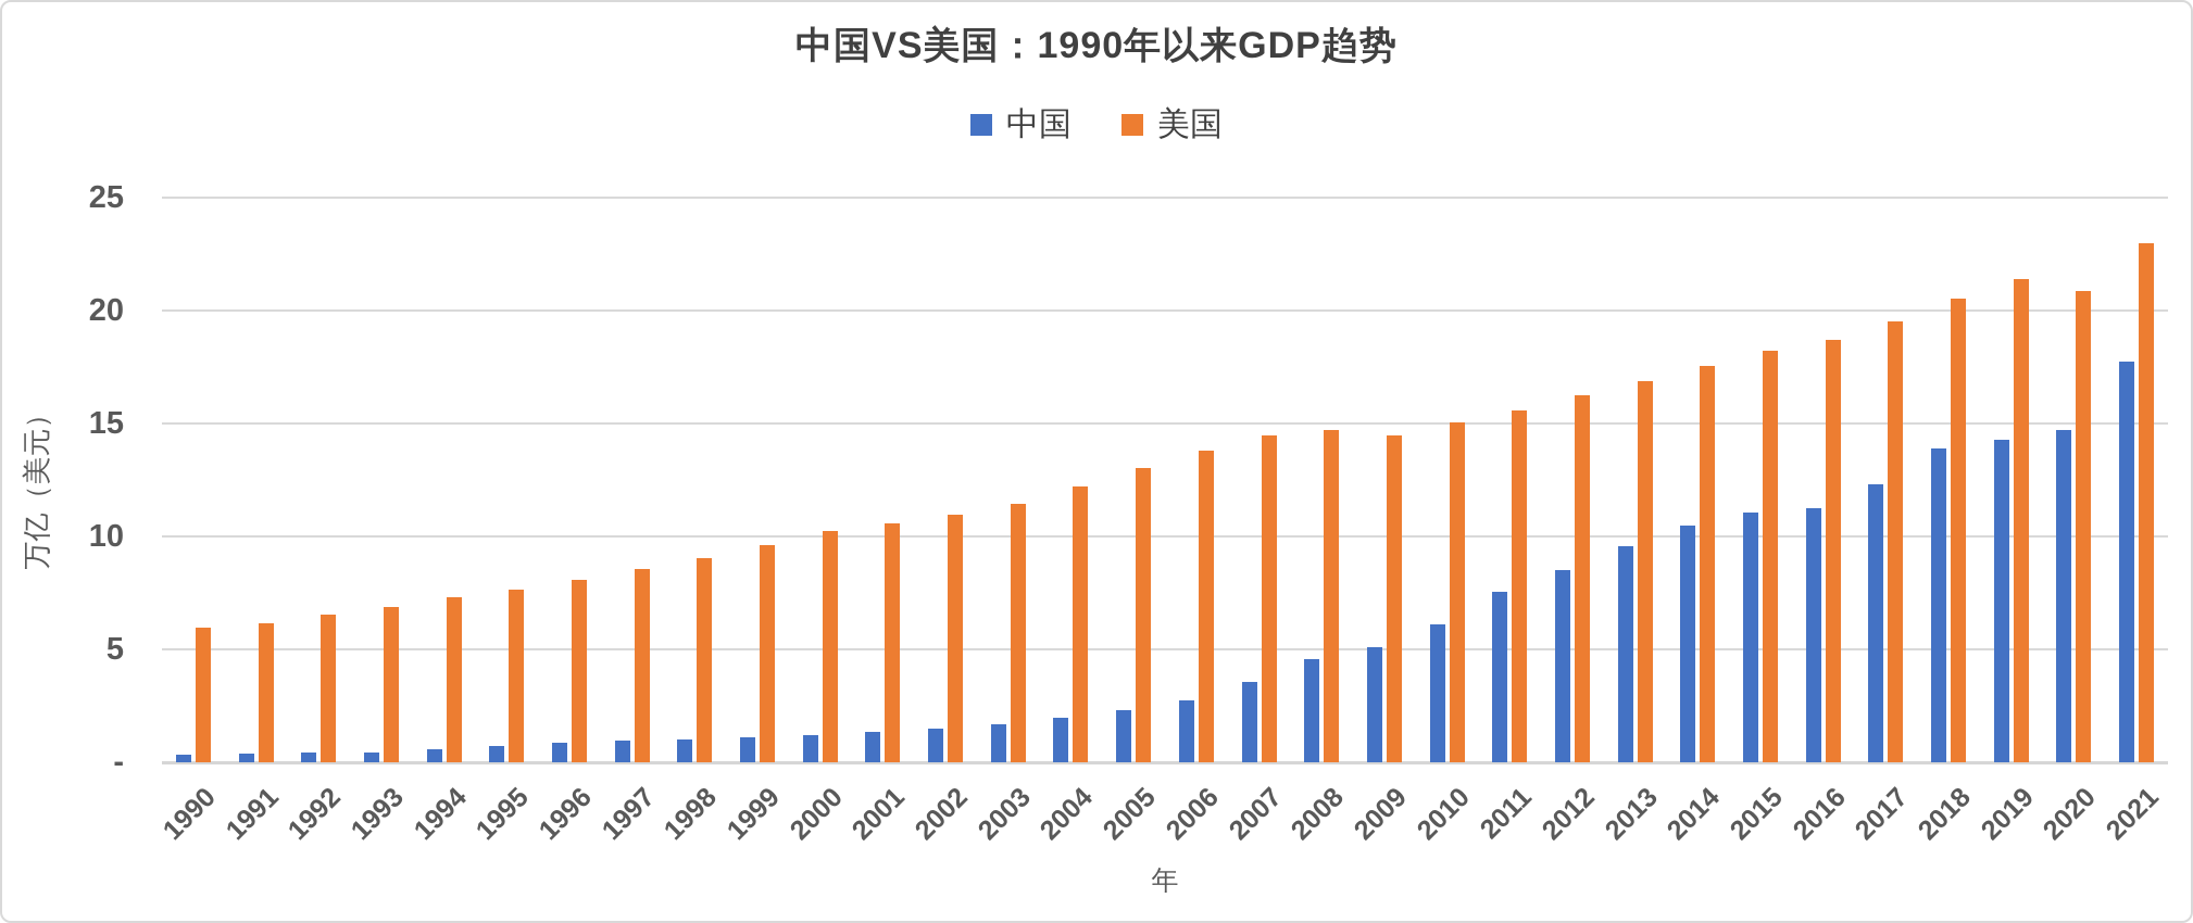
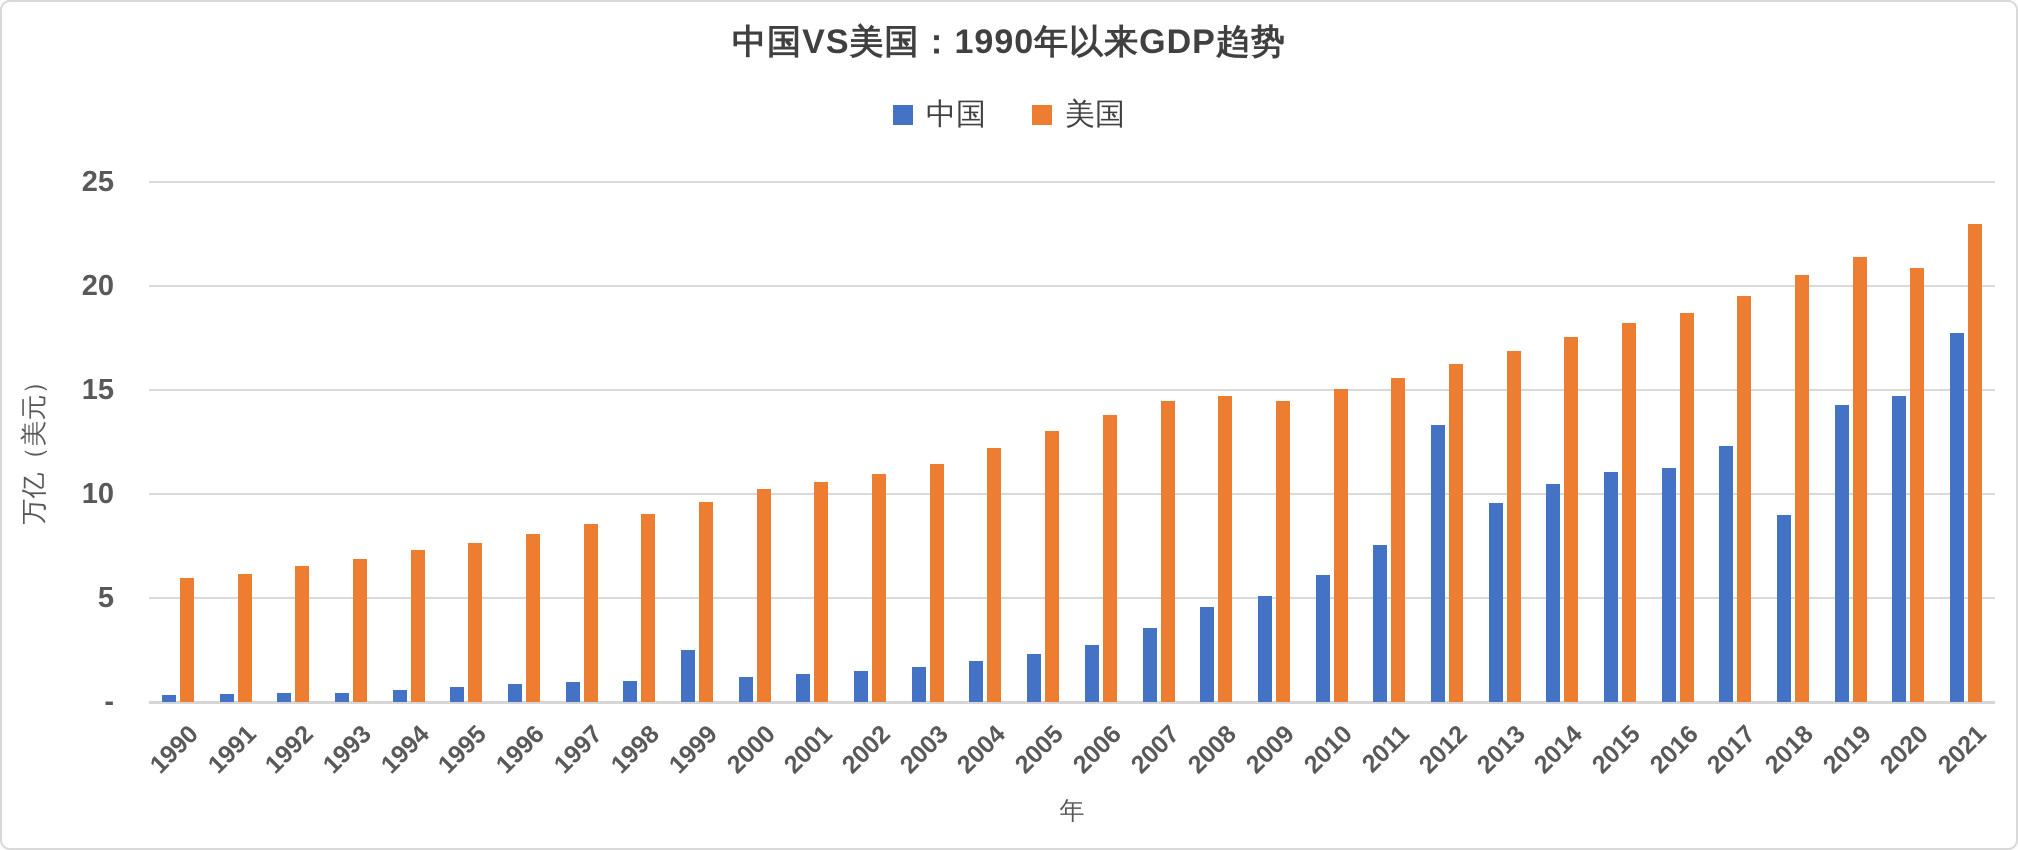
中国/1999: 1.1 -> 2.5
中国/2012: 8.5 -> 13.3
中国/2018: 13.9 -> 9.0
